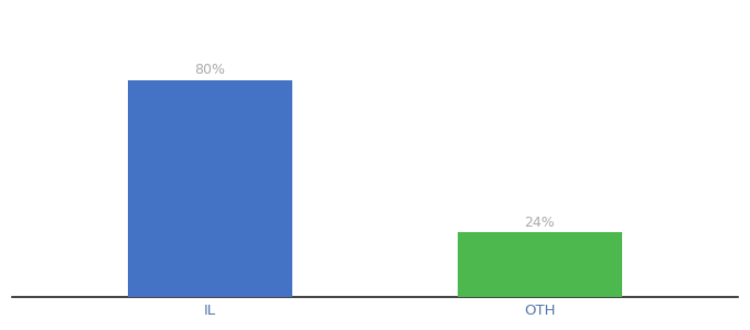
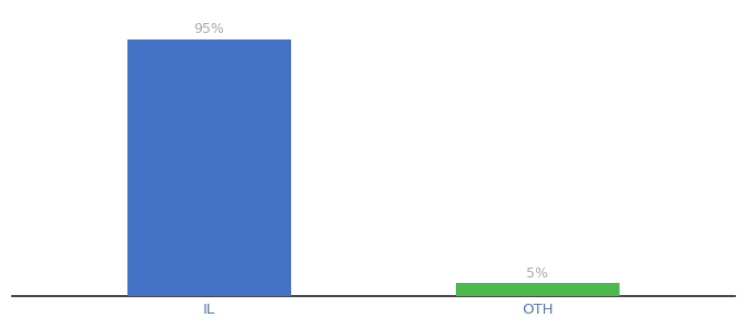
IL: 80% -> 95%
OTH: 24% -> 5%
